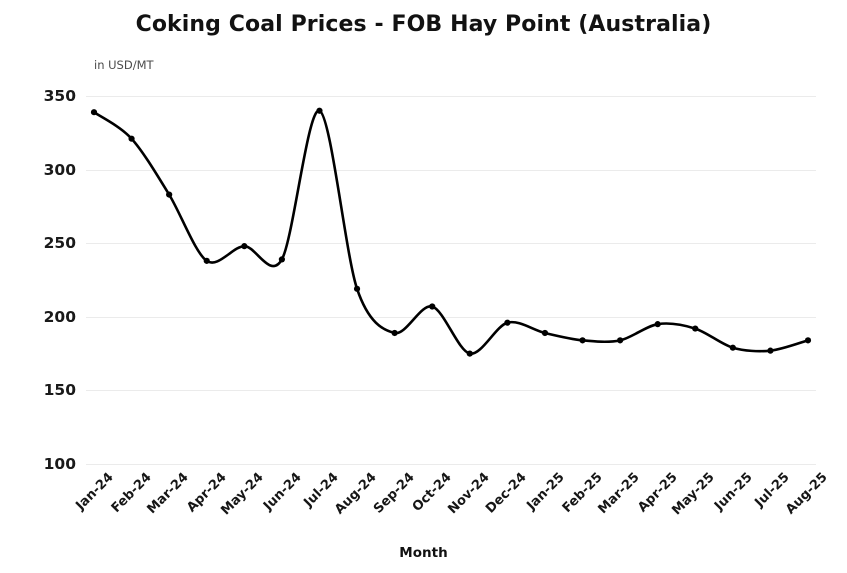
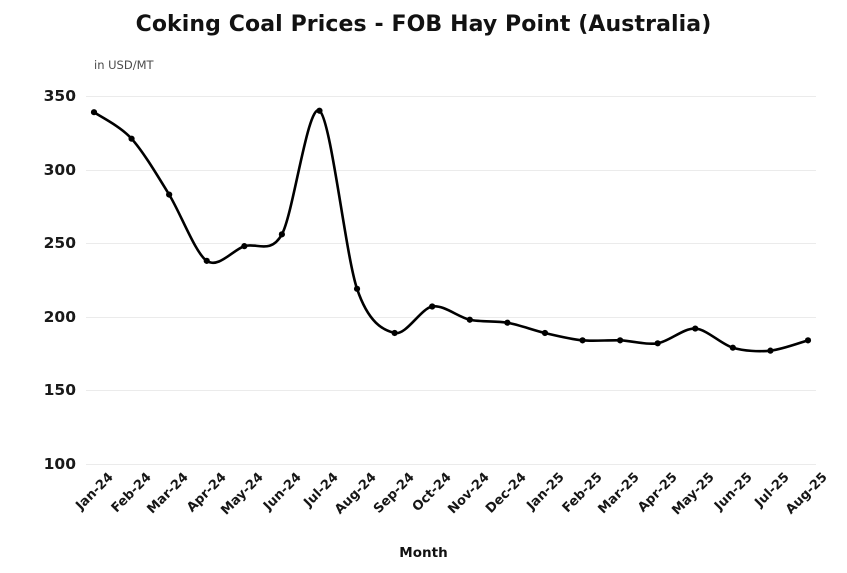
Jun-24: 239 -> 256
Nov-24: 175 -> 198
Apr-25: 195 -> 182
